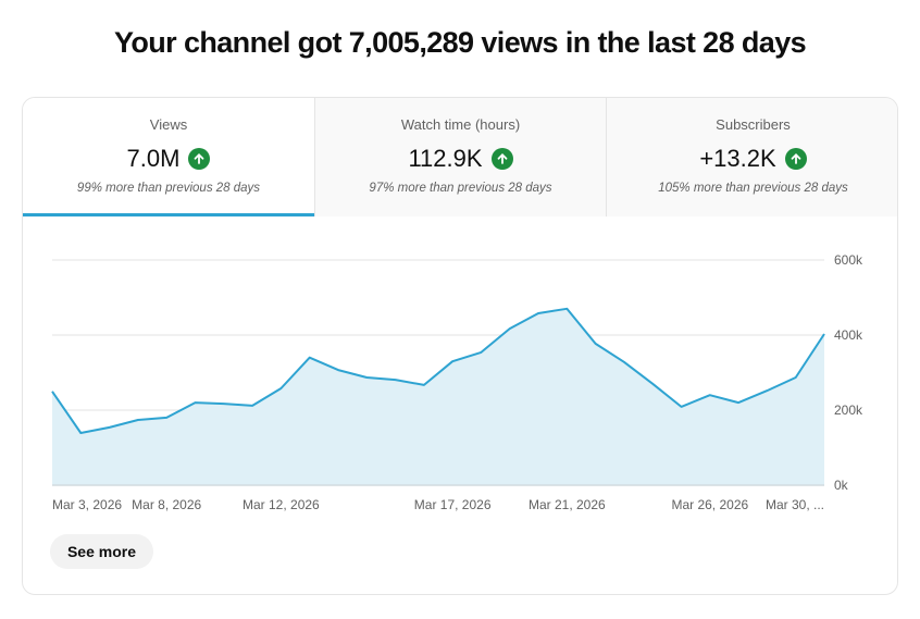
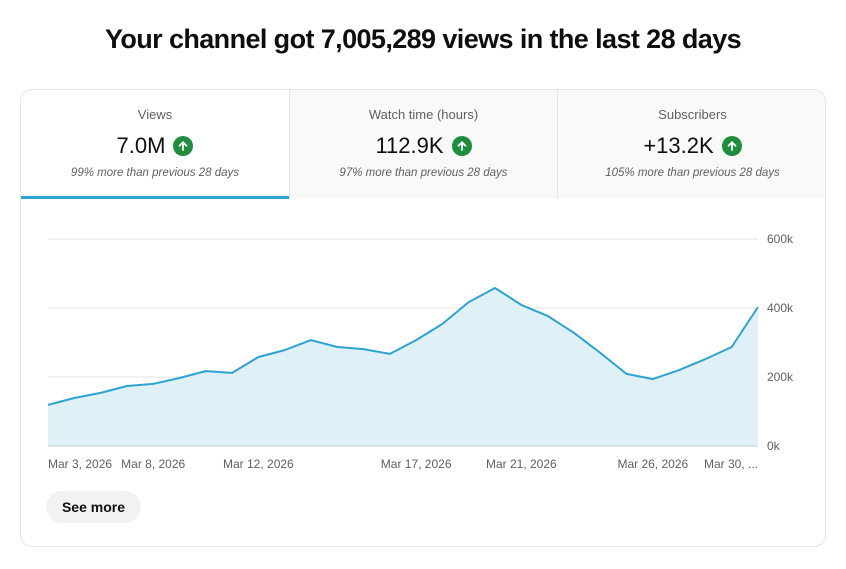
Mar 3, 2026: 250k -> 120k
Mar 8, 2026: 220k -> 200k
Mar 12, 2026: 340k -> 280k
Mar 17, 2026: 330k -> 310k
Mar 21, 2026: 470k -> 410k
Mar 26, 2026: 240k -> 190k
